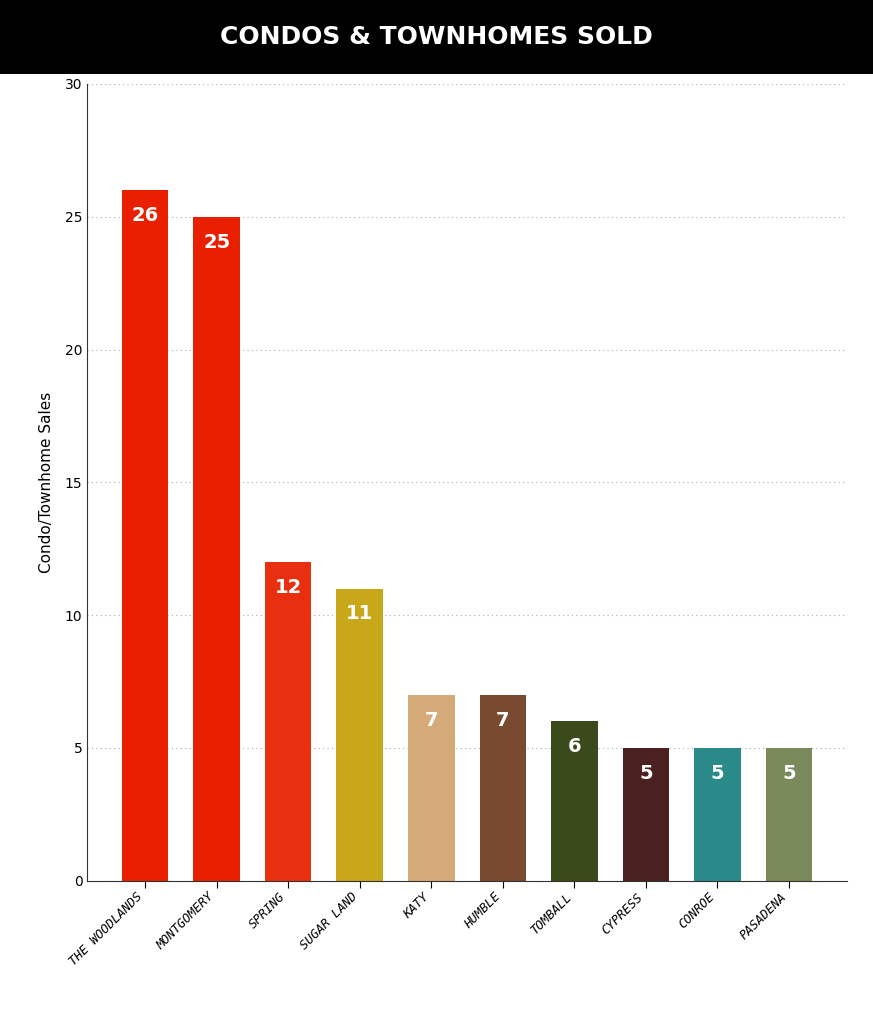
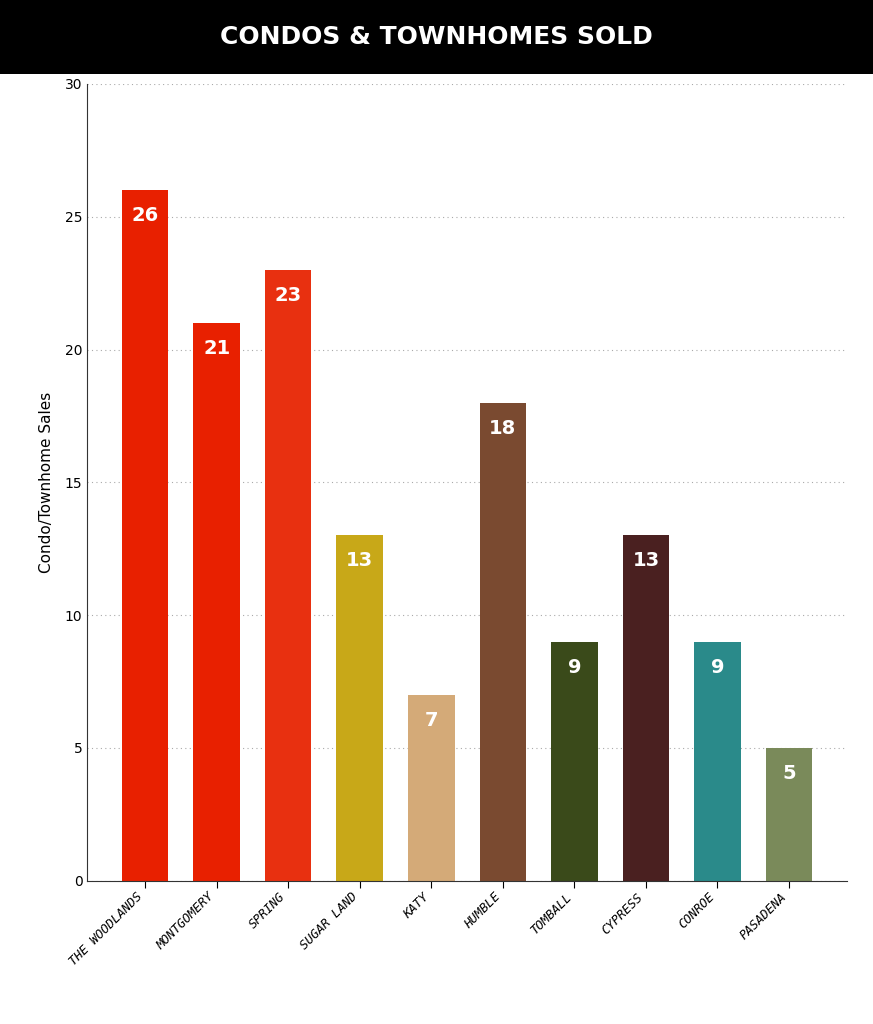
MONTGOMERY: 25 -> 21
SPRING: 12 -> 23
SUGAR LAND: 11 -> 13
HUMBLE: 7 -> 18
TOMBALL: 6 -> 9
CYPRESS: 5 -> 13
CONROE: 5 -> 9
